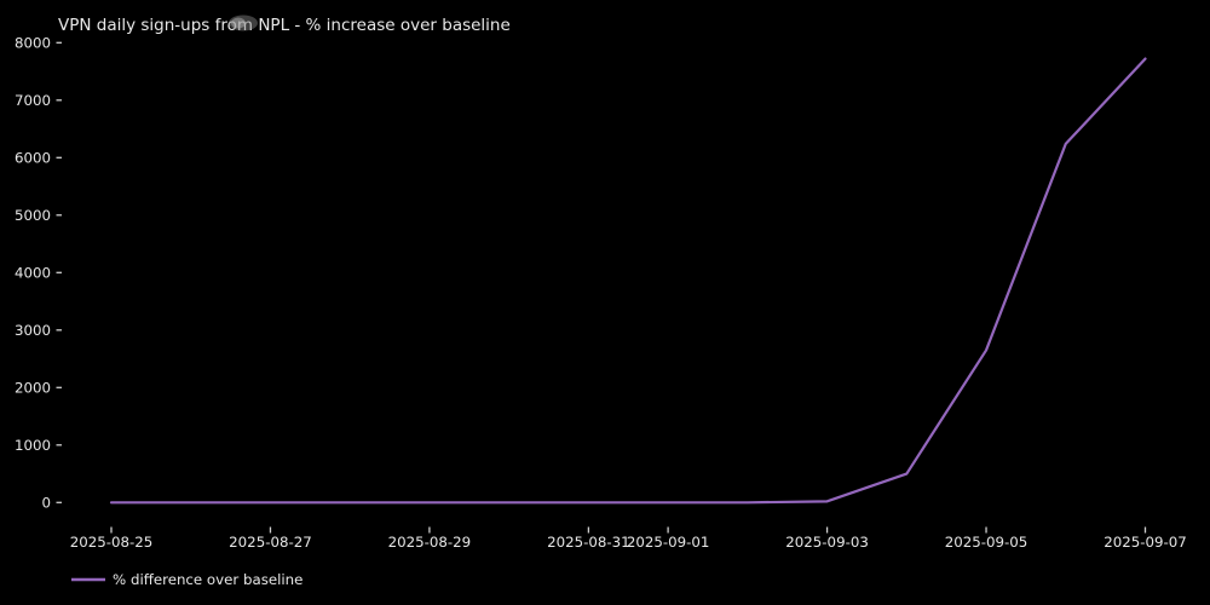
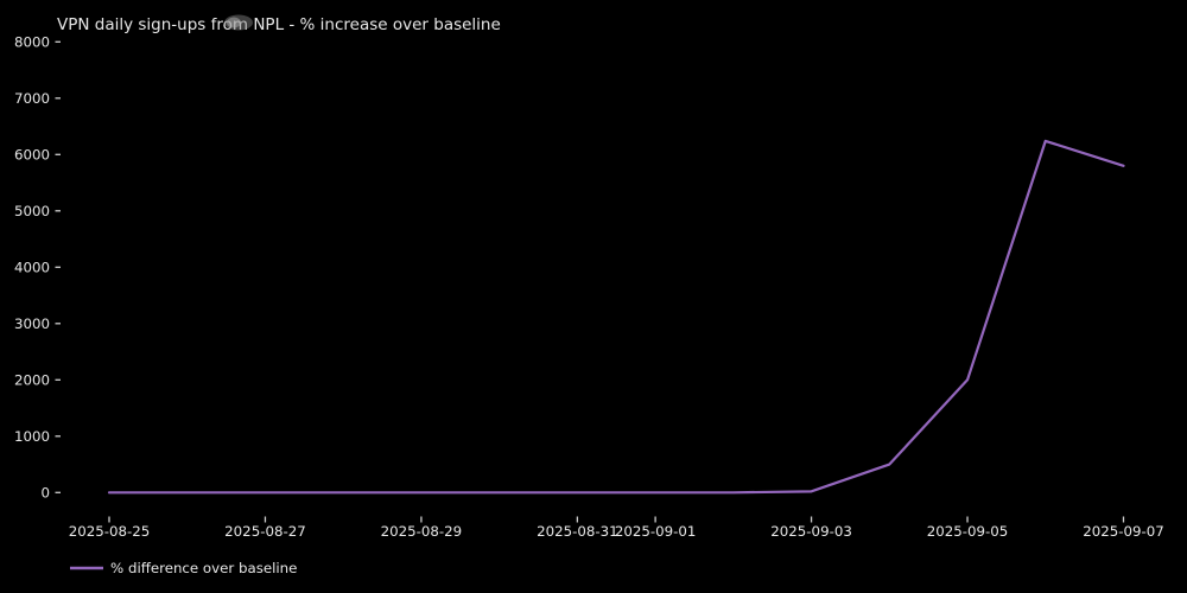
2025-09-05: 2600 -> 2000
2025-09-07: 7700 -> 5800
